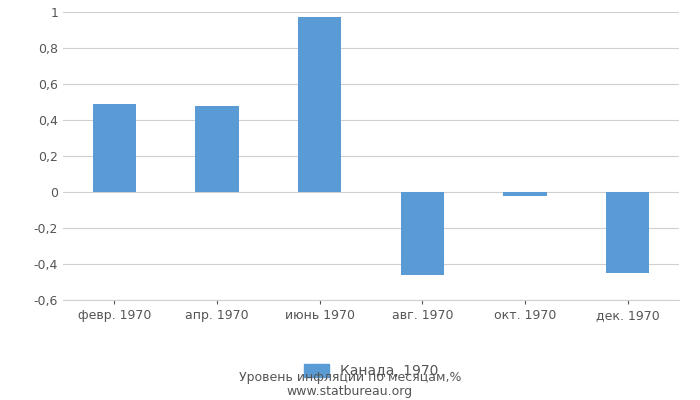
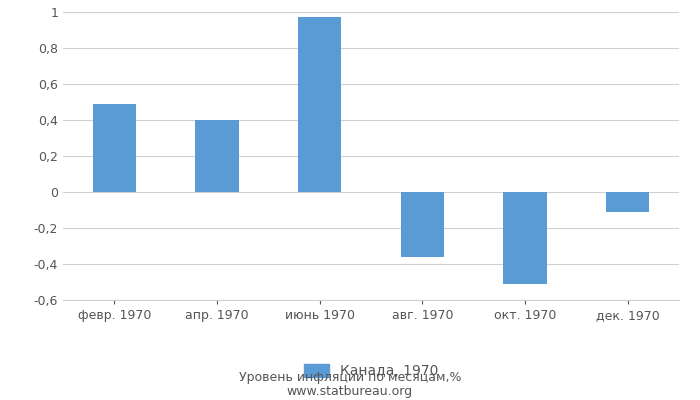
апр. 1970: 0,48 -> 0,40
авг. 1970: -0,46 -> -0,36
окт. 1970: -0,02 -> -0,51
дек. 1970: -0,45 -> -0,11
